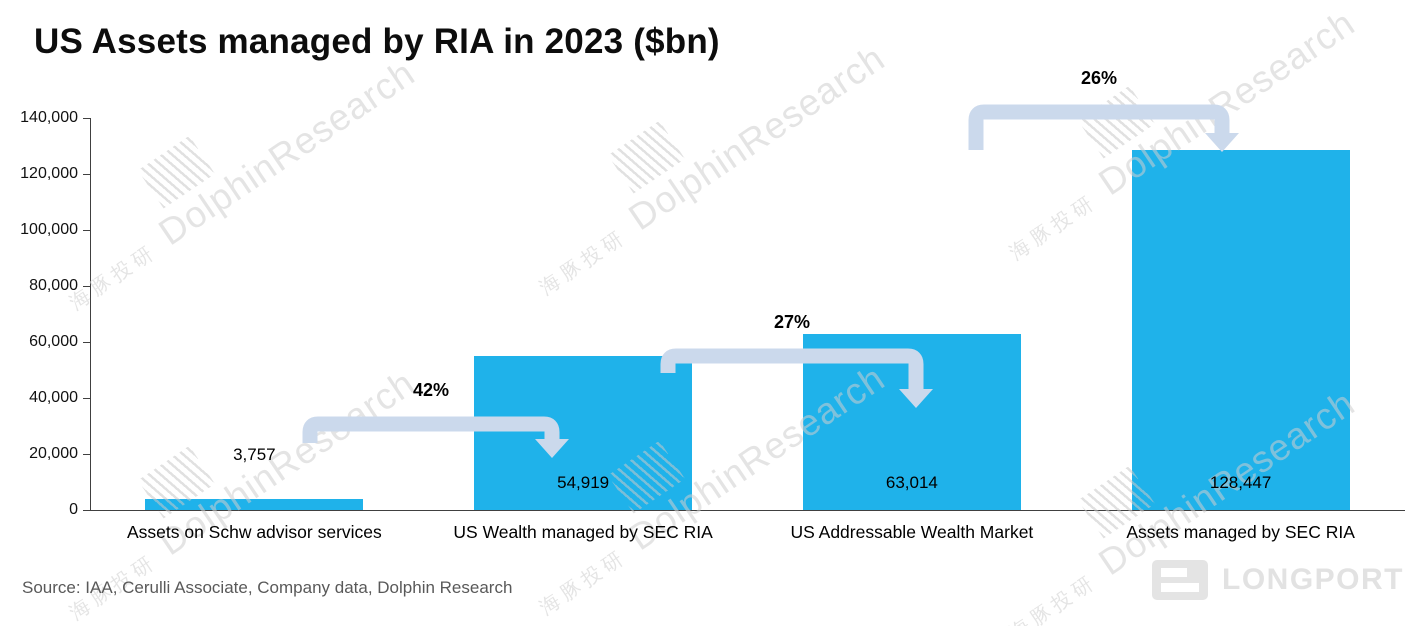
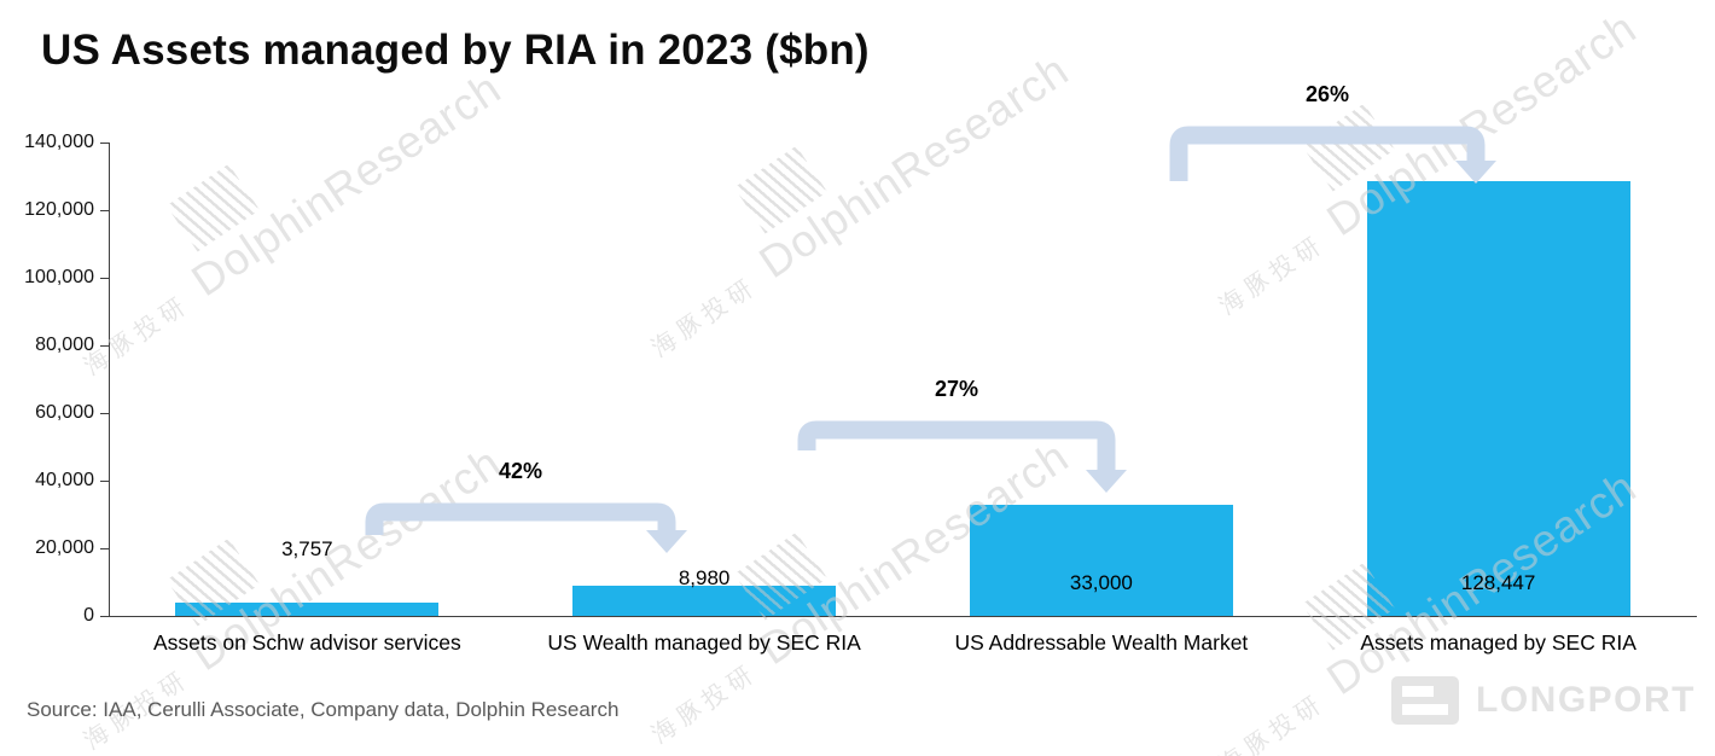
US Wealth managed by SEC RIA: 54,919 -> 8,980
US Addressable Wealth Market: 63,014 -> 33,000
